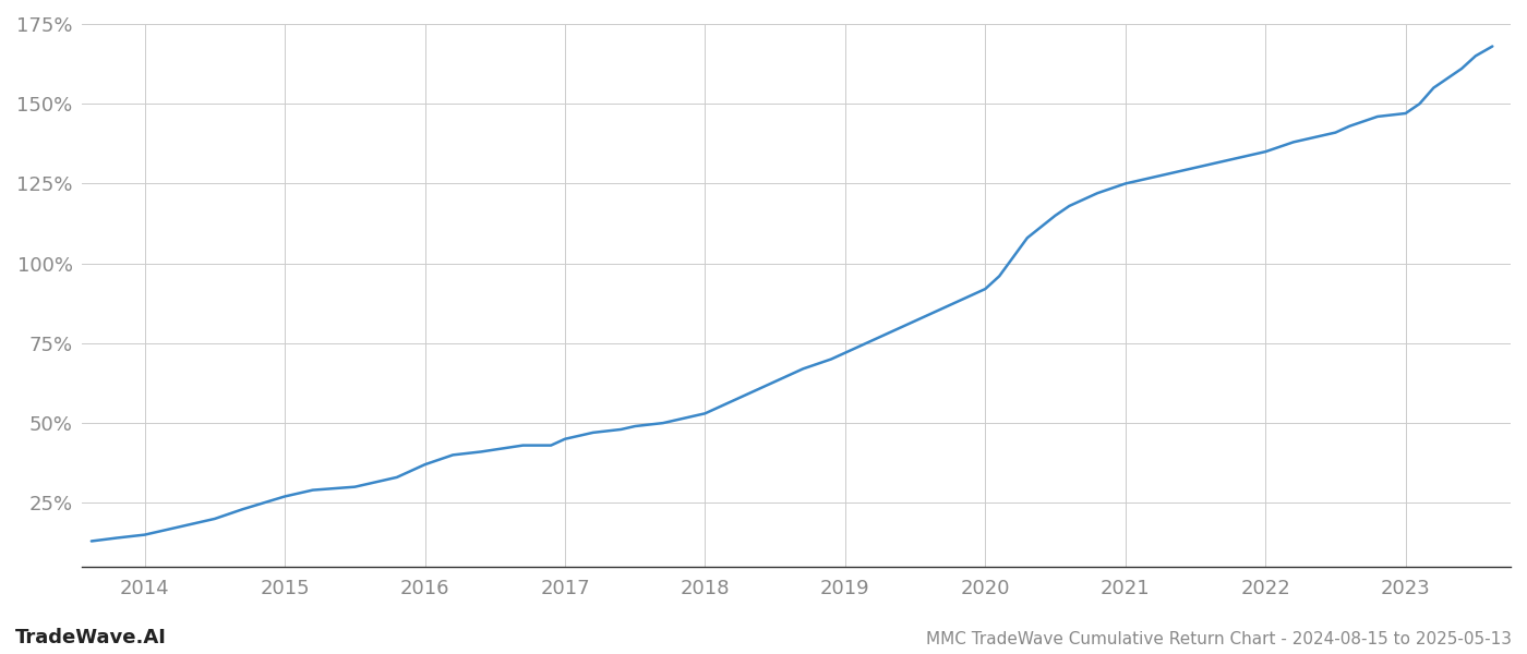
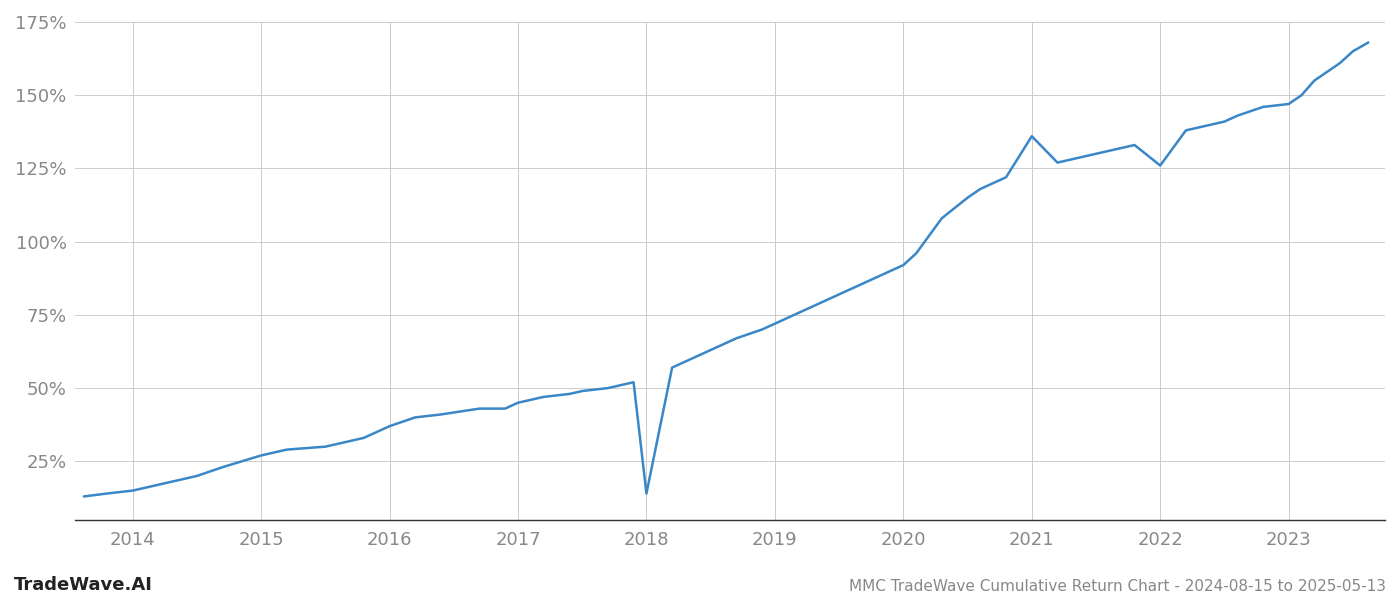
2018: 53% -> 14%
2021: 125% -> 136%
2022: 135% -> 126%
